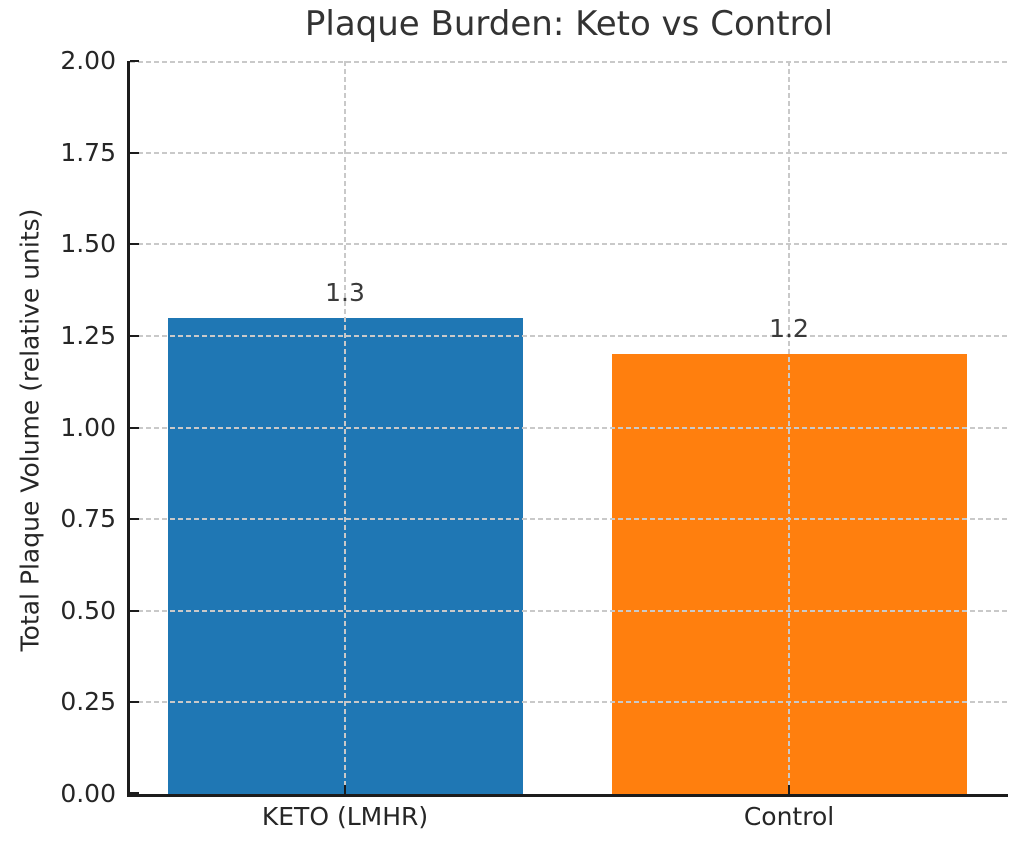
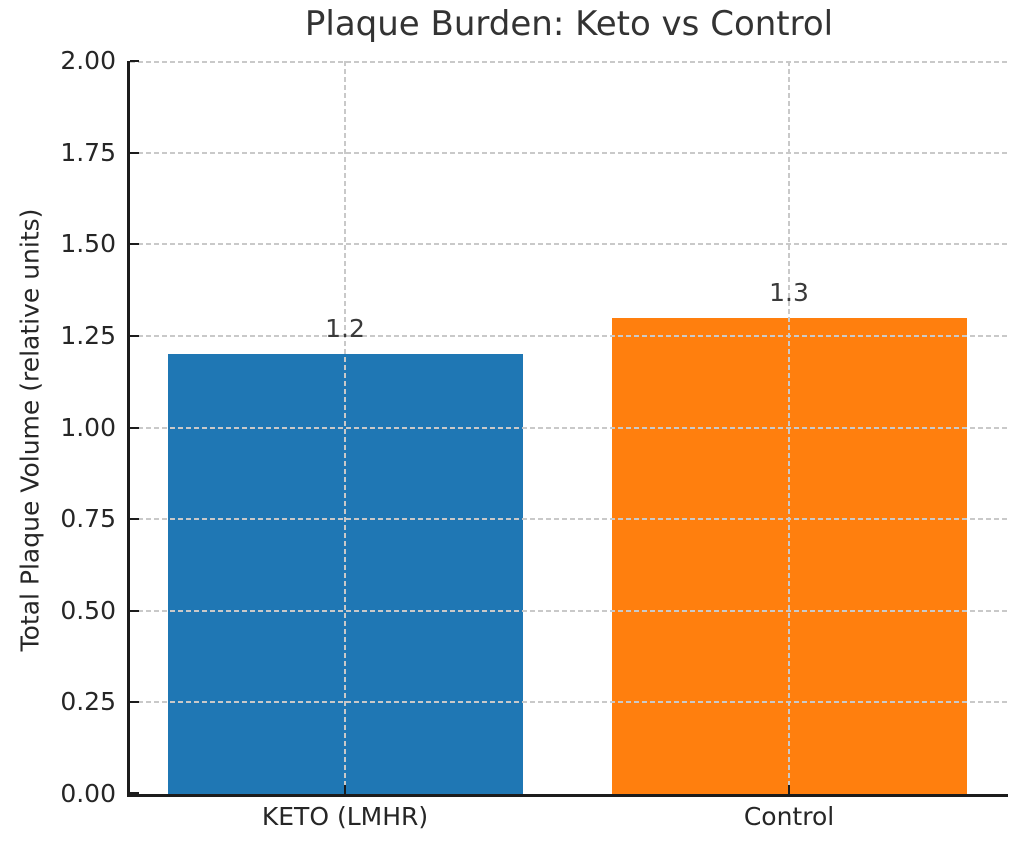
KETO (LMHR): 1.3 -> 1.2
Control: 1.2 -> 1.3
